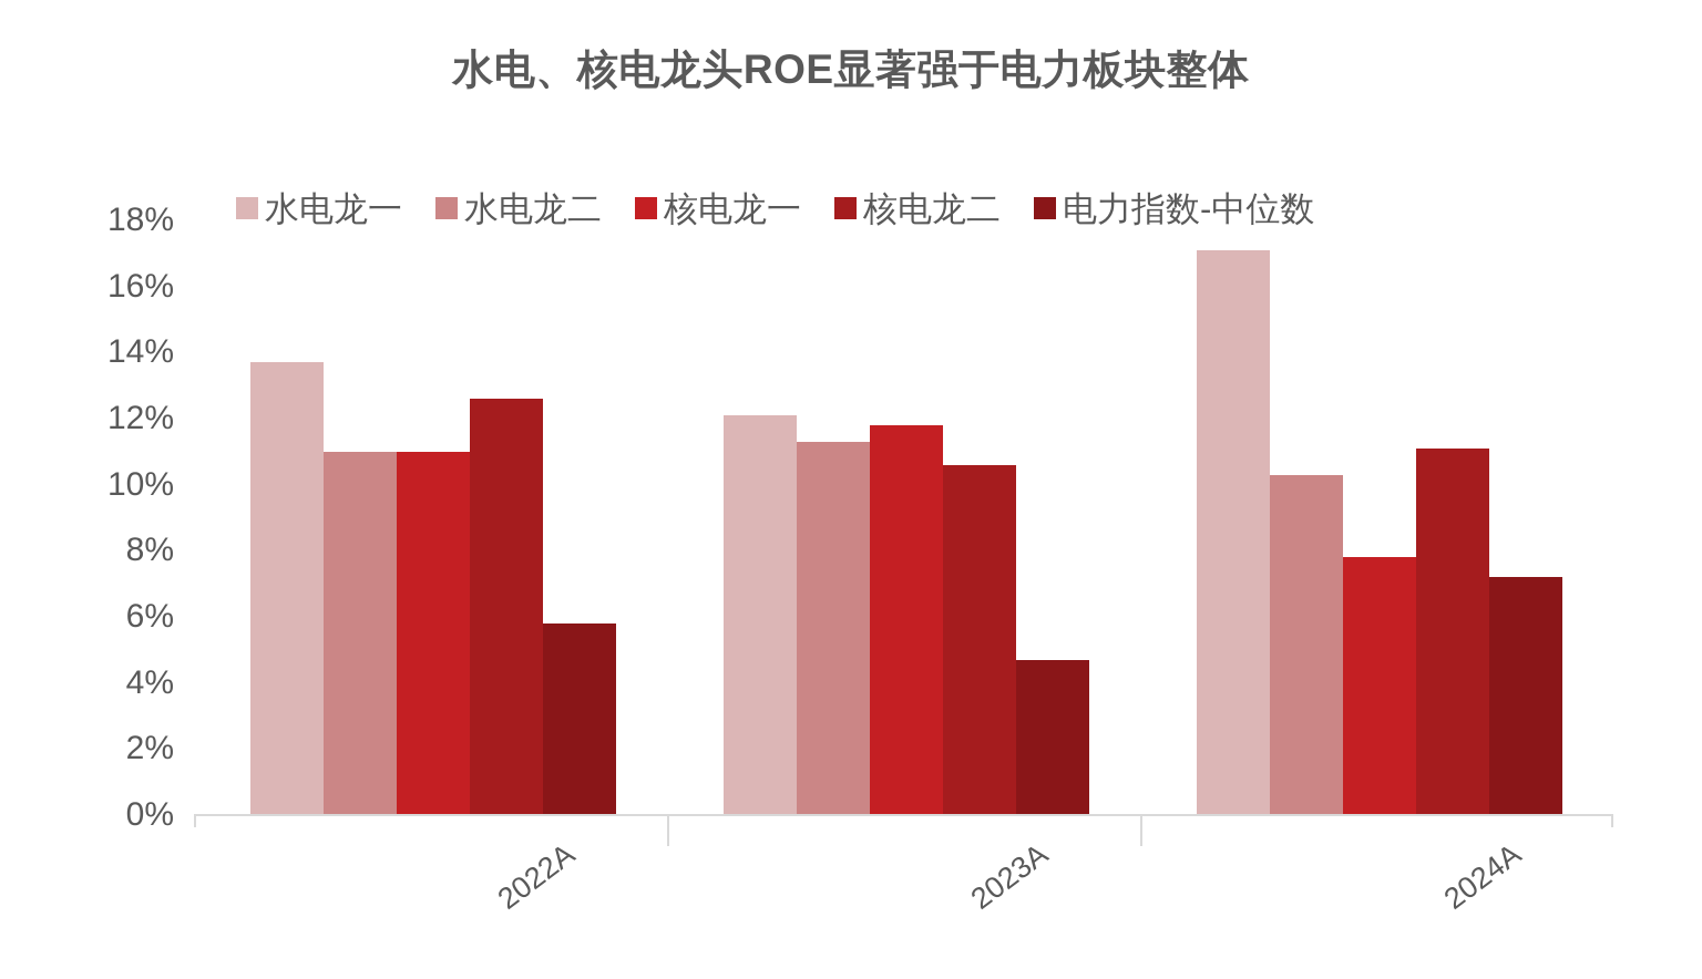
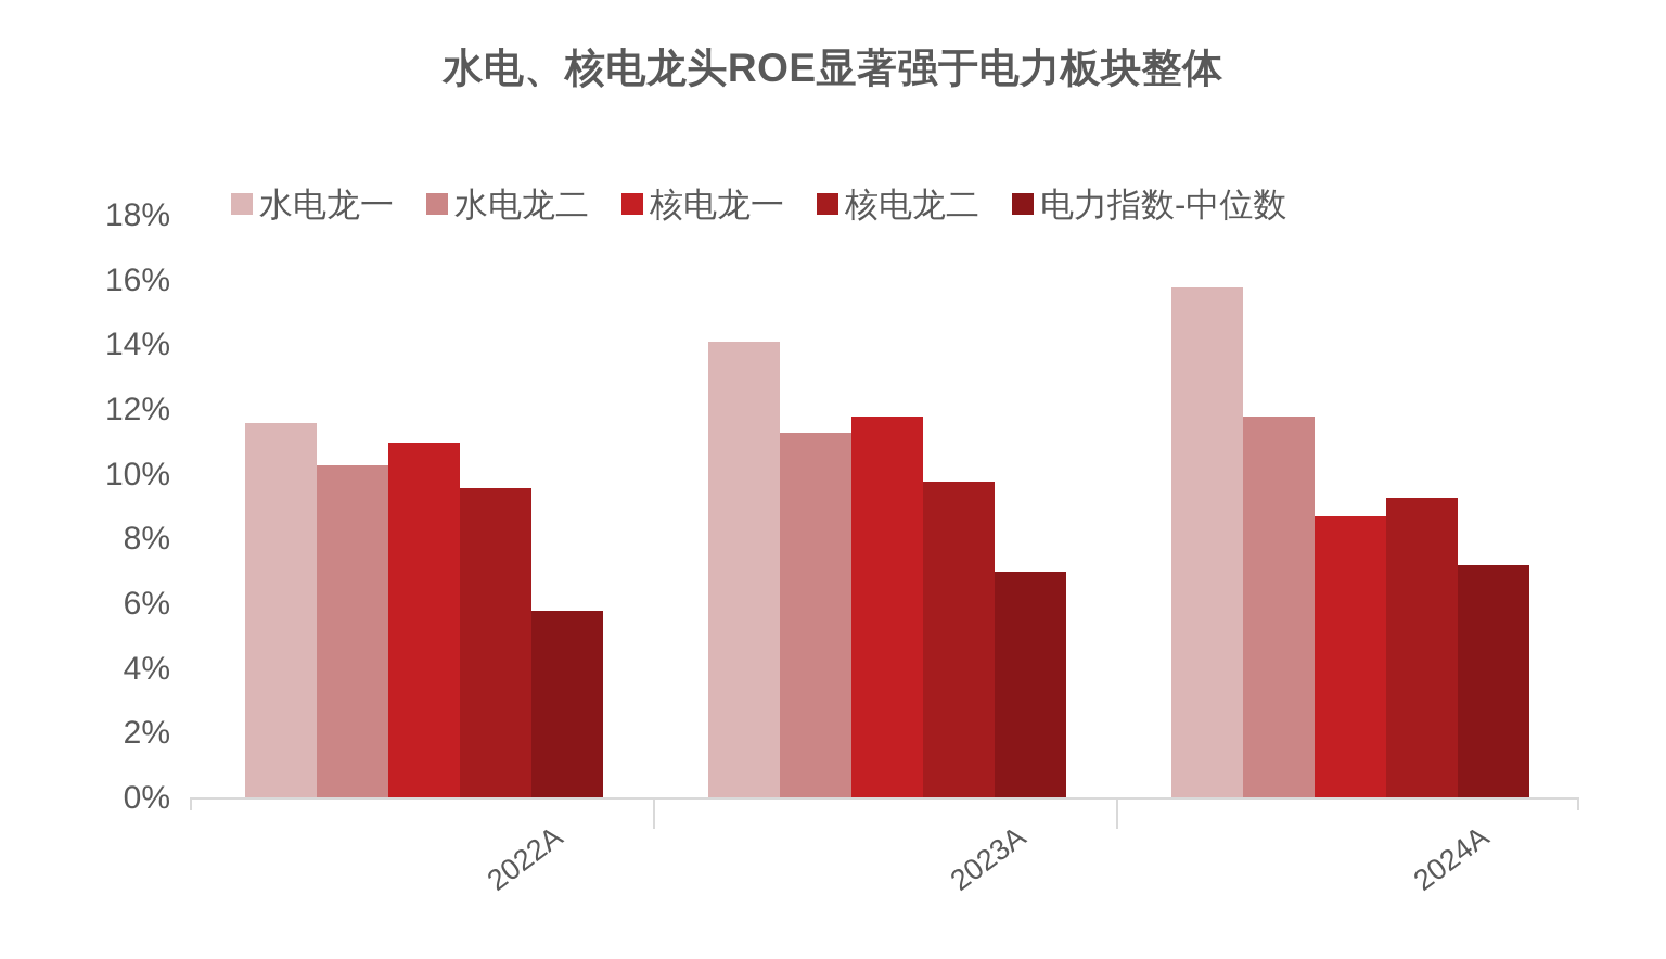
水电龙一/2022A: 13.7% -> 11.6%
水电龙二/2022A: 11.0% -> 10.3%
核电龙二/2022A: 12.6% -> 9.6%
水电龙一/2023A: 12.1% -> 14.1%
核电龙二/2023A: 10.6% -> 9.8%
电力指数-中位数/2023A: 4.7% -> 7.0%
水电龙一/2024A: 17.1% -> 15.8%
水电龙二/2024A: 10.3% -> 11.8%
核电龙一/2024A: 7.8% -> 8.7%
核电龙二/2024A: 11.1% -> 9.3%
